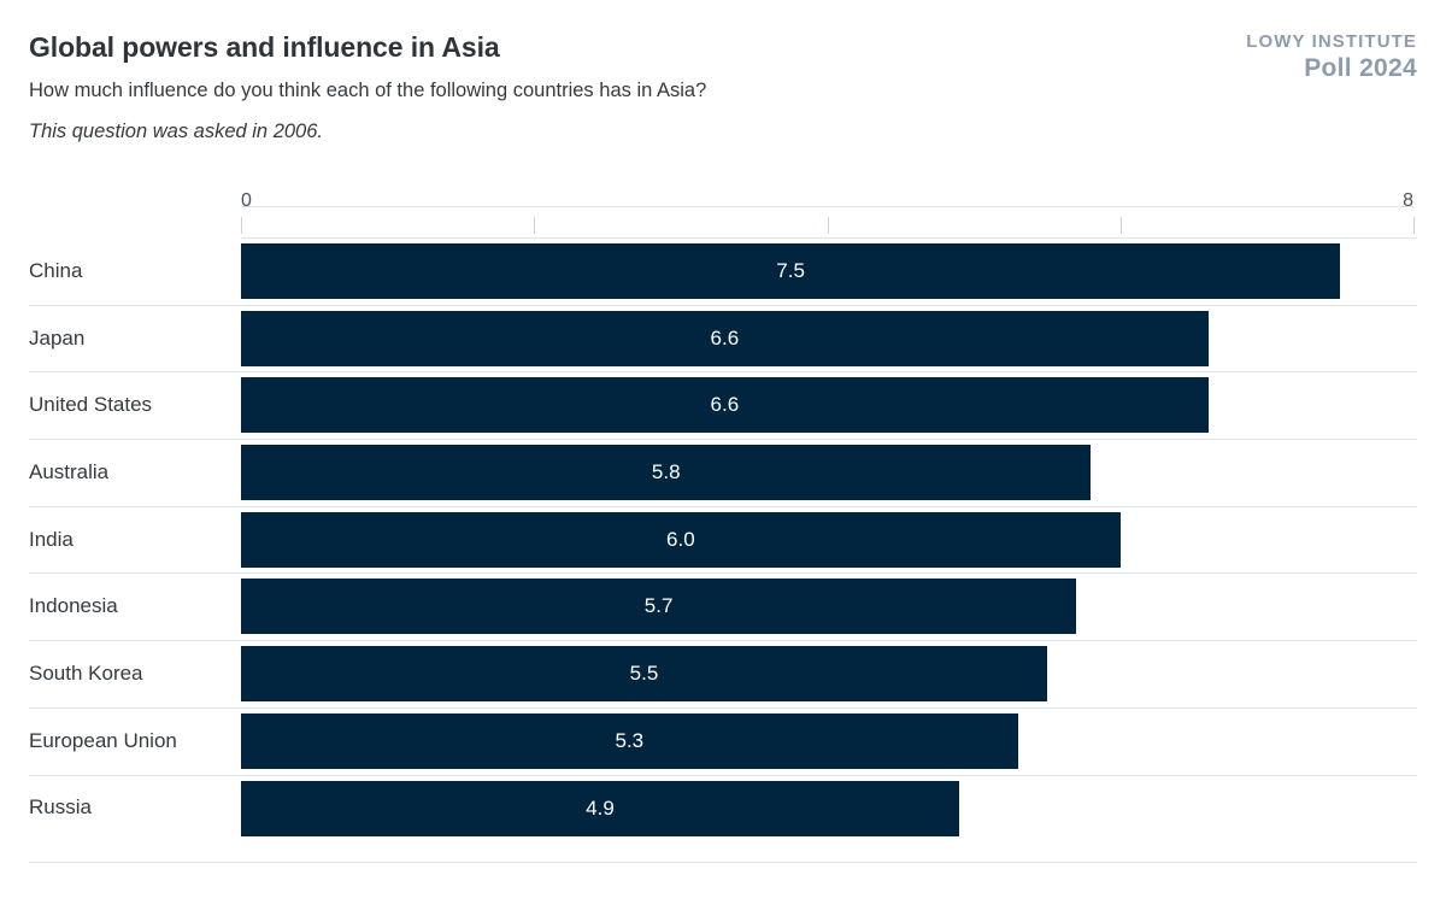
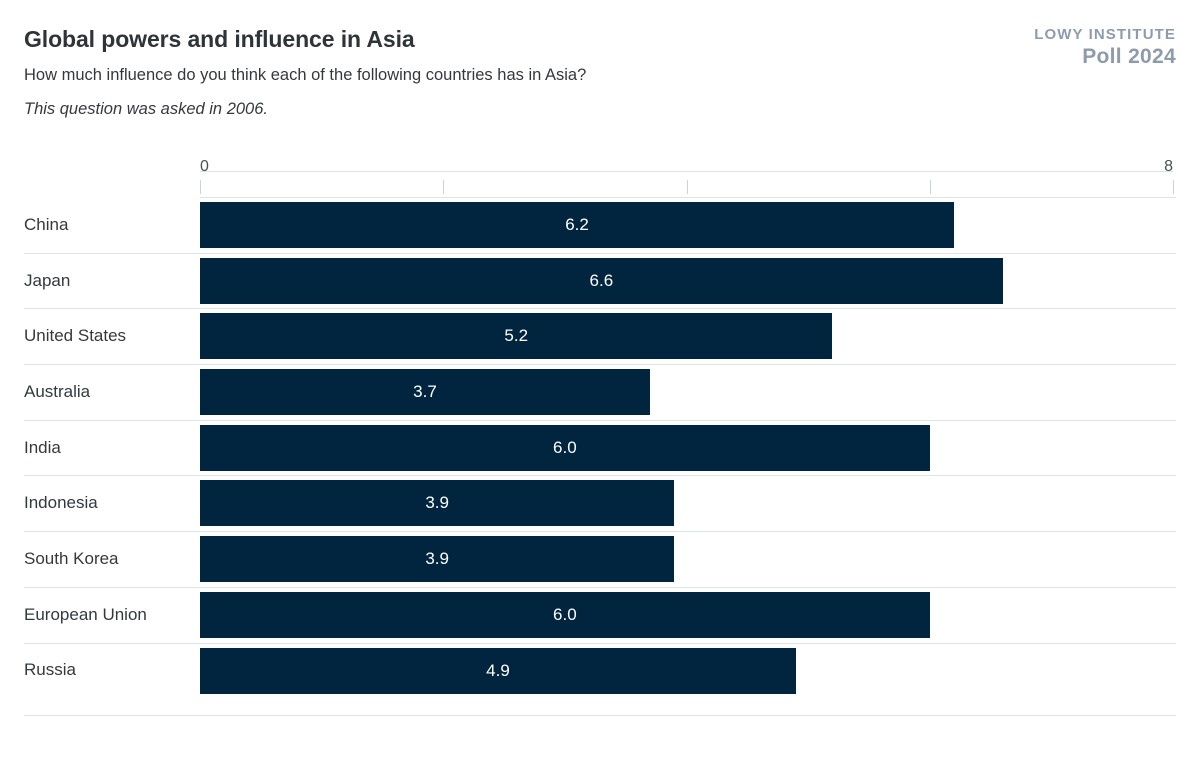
China: 7.5 -> 6.2
United States: 6.6 -> 5.2
Australia: 5.8 -> 3.7
Indonesia: 5.7 -> 3.9
South Korea: 5.5 -> 3.9
European Union: 5.3 -> 6.0
